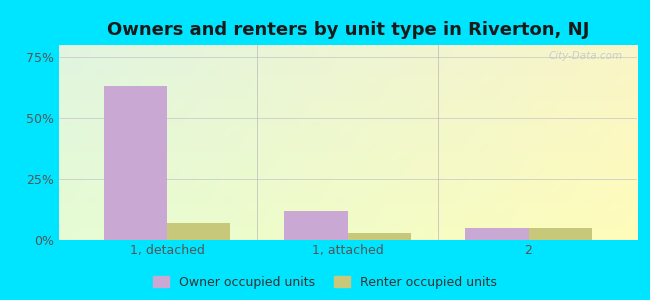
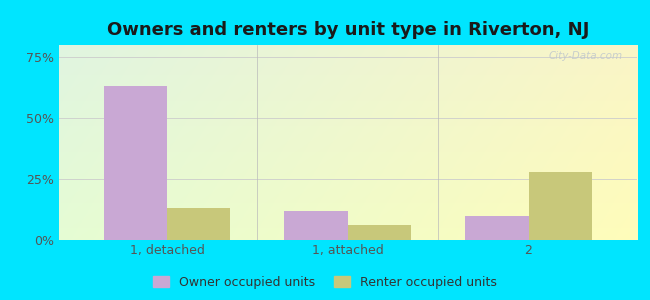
Renter occupied units/1, detached: 7% -> 13%
Renter occupied units/1, attached: 3% -> 6%
Owner occupied units/2: 5% -> 10%
Renter occupied units/2: 5% -> 28%
